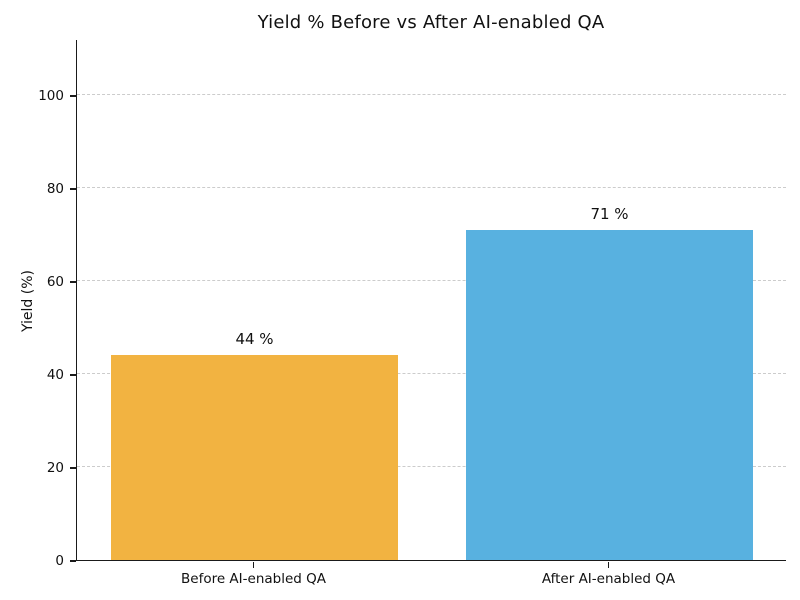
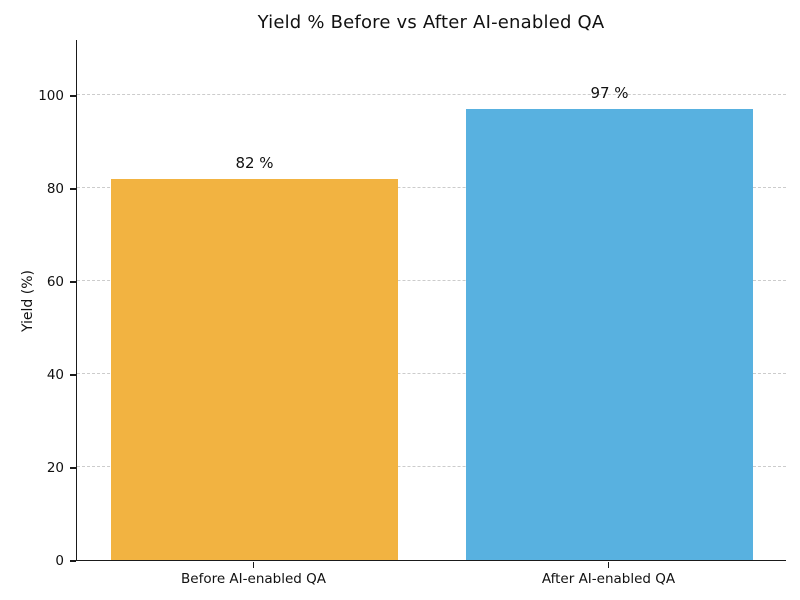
Before AI-enabled QA: 44 -> 82
After AI-enabled QA: 71 -> 97
